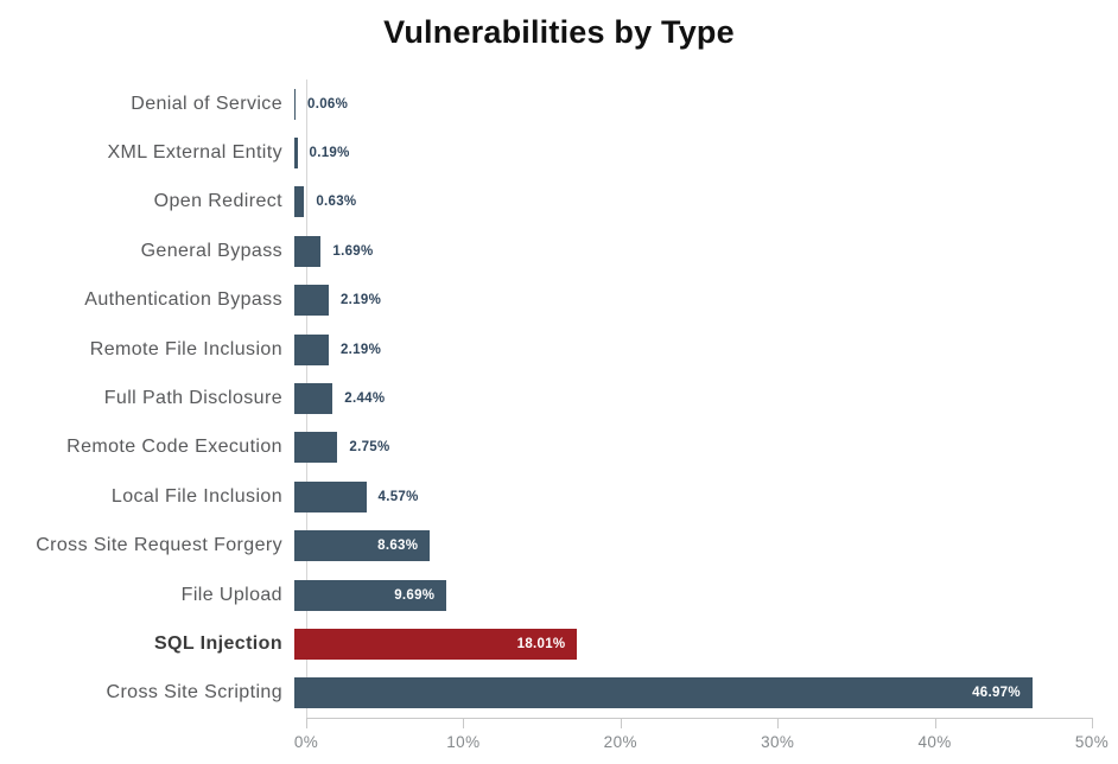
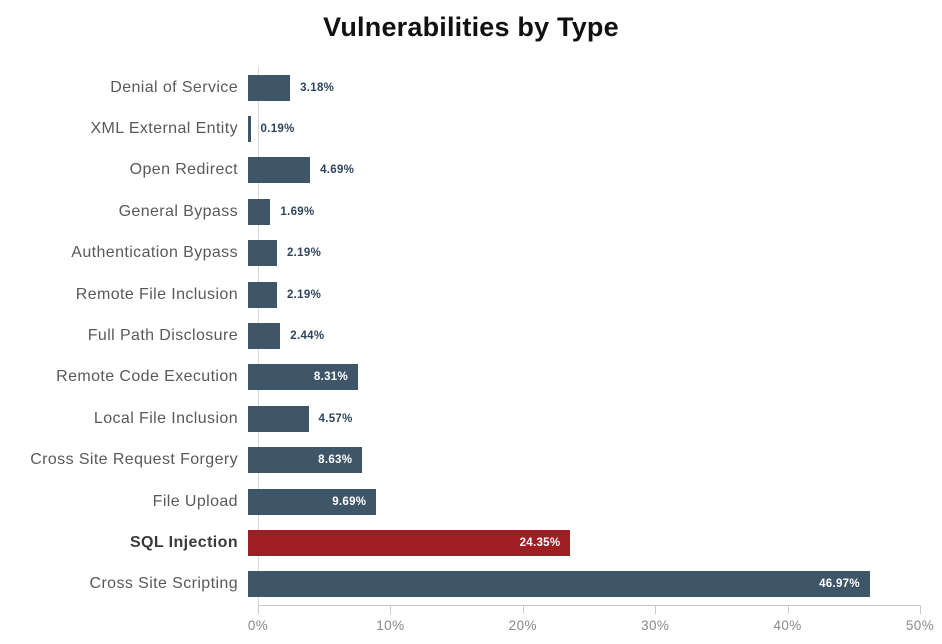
Denial of Service: 0.06% -> 3.18%
Open Redirect: 0.63% -> 4.69%
Remote Code Execution: 2.75% -> 8.31%
SQL Injection: 18.01% -> 24.35%
